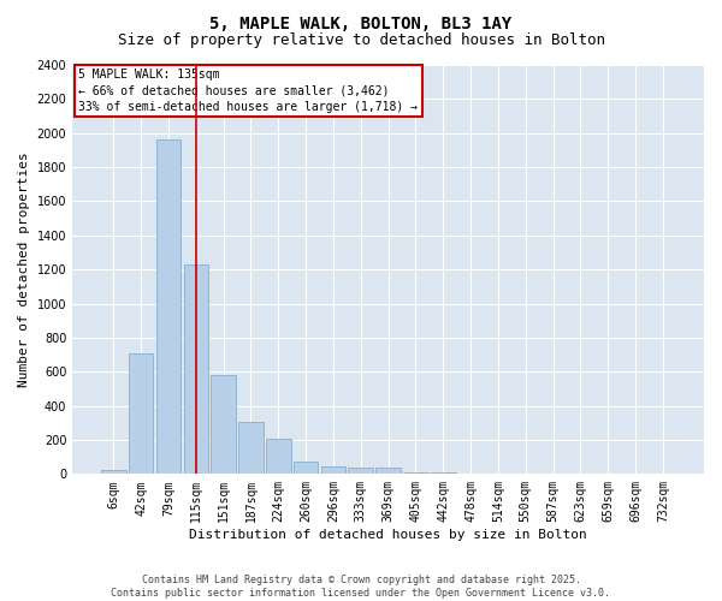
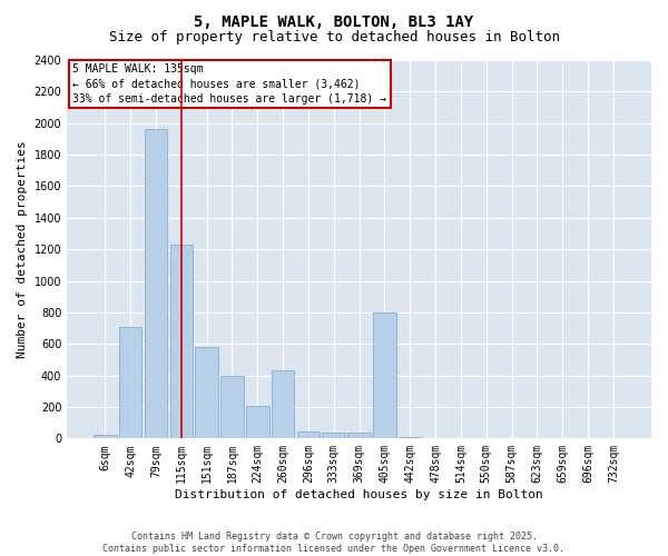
187sqm: 300 -> 400
260sqm: 80 -> 430
405sqm: 10 -> 800
